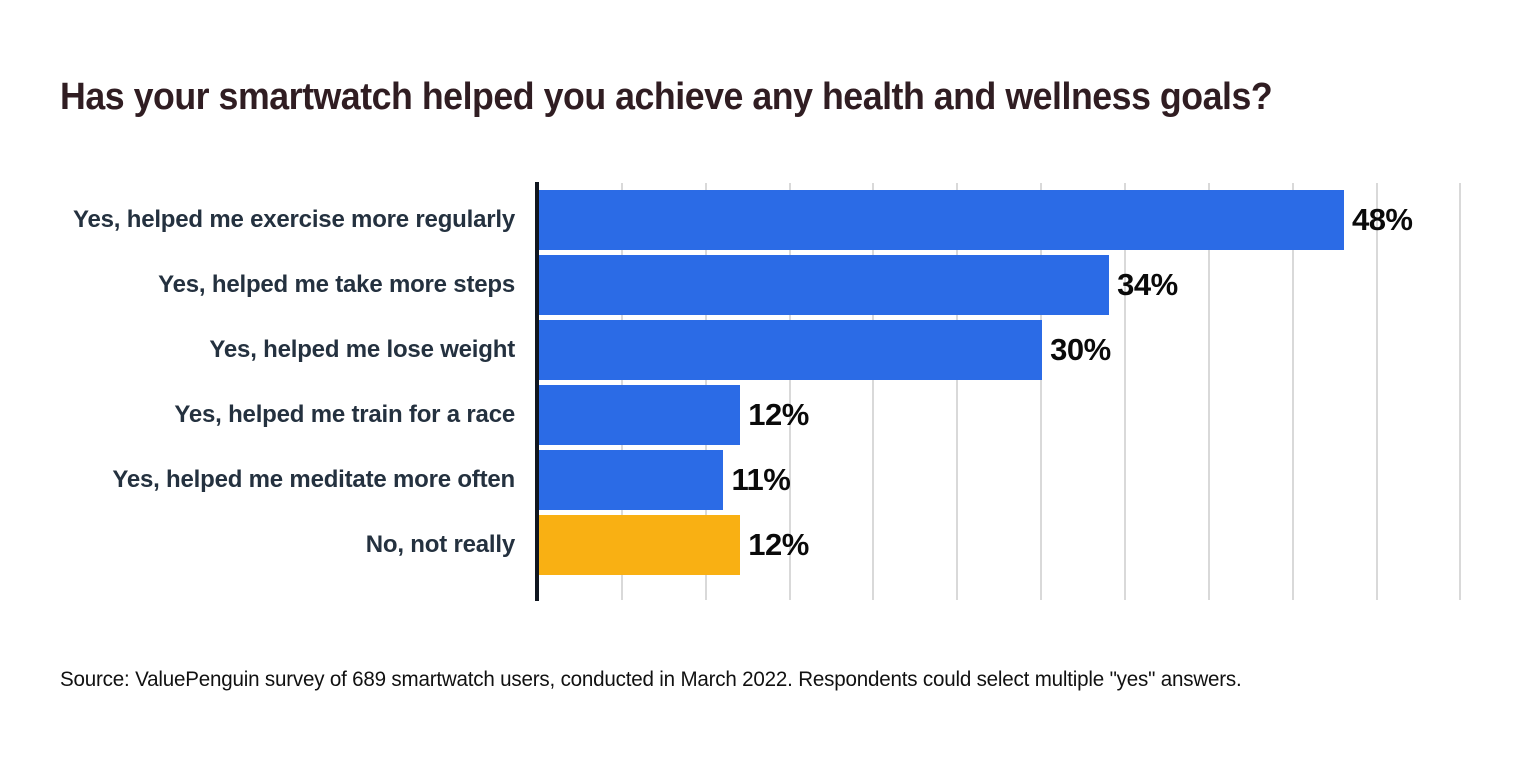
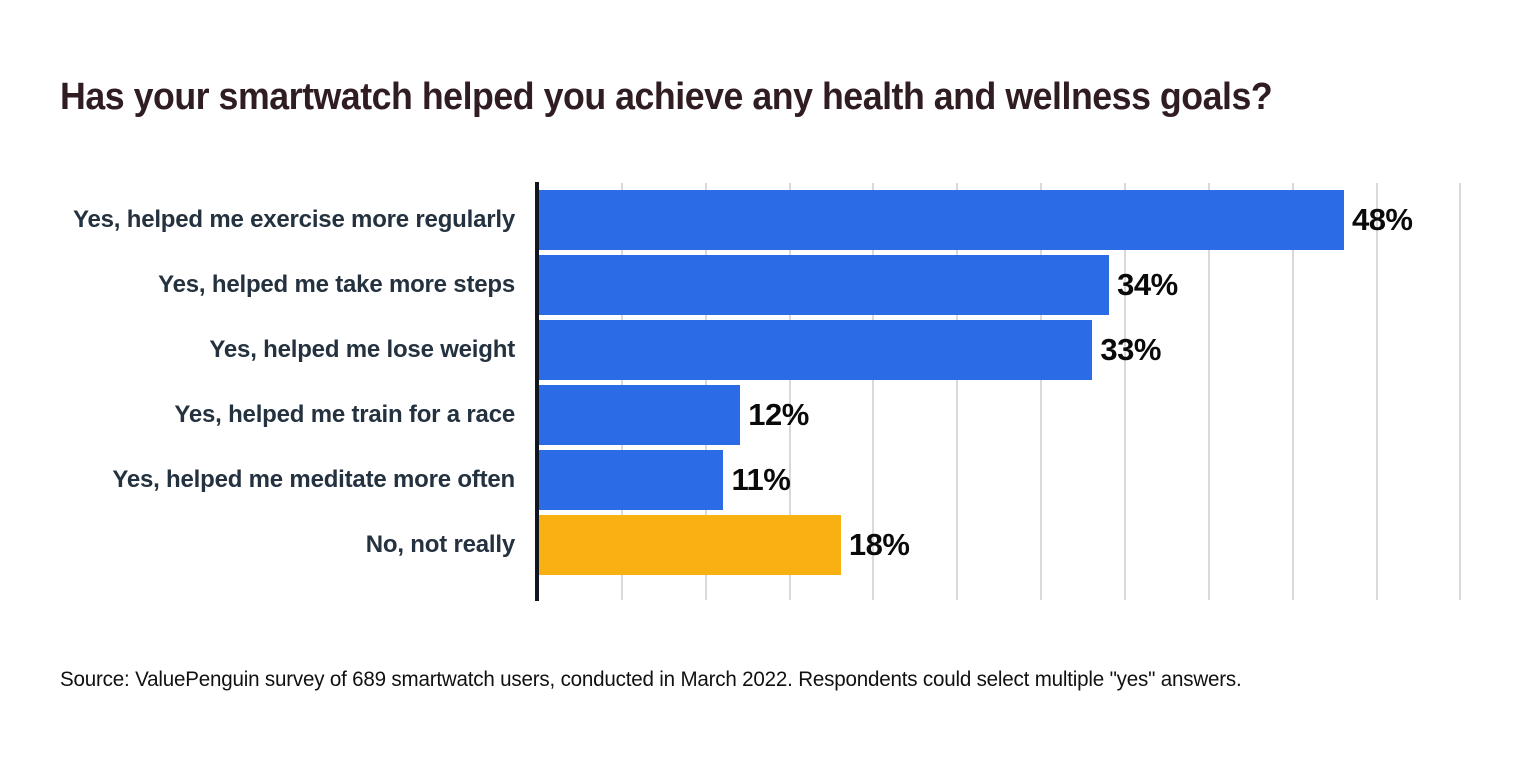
Yes, helped me lose weight: 30% -> 33%
No, not really: 12% -> 18%
